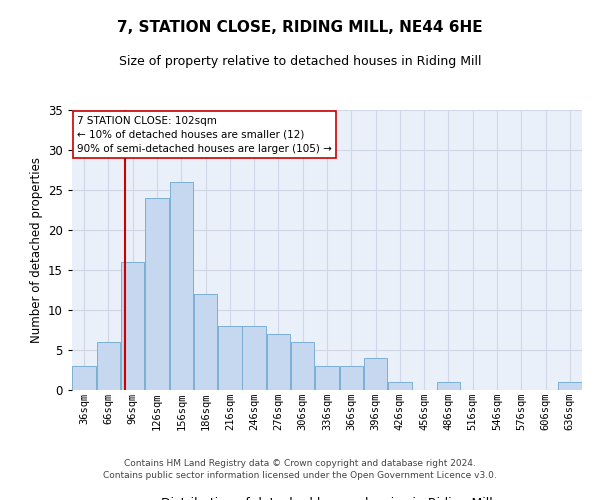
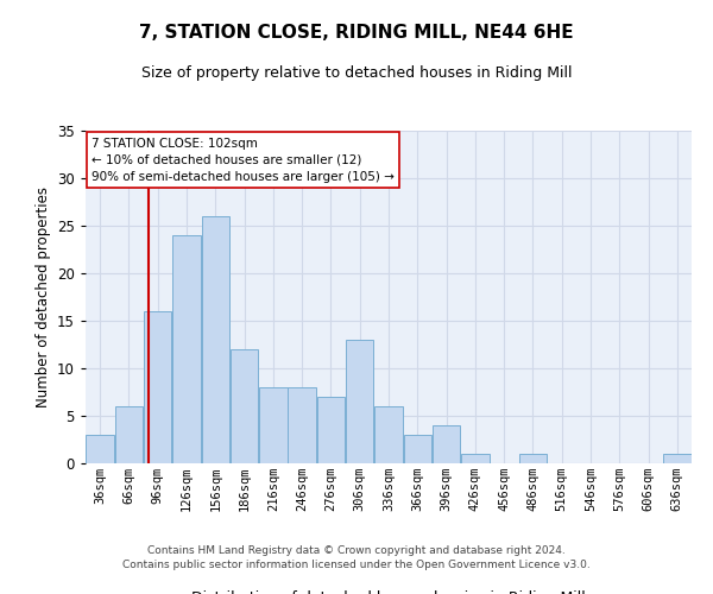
306sqm: 6 -> 13
336sqm: 3 -> 6
